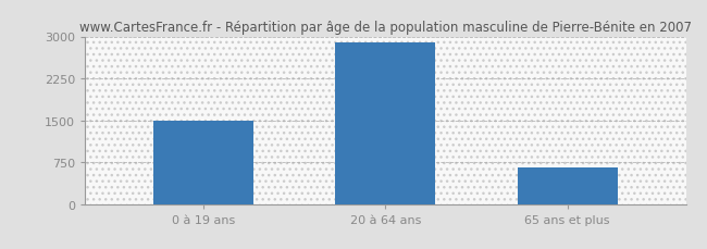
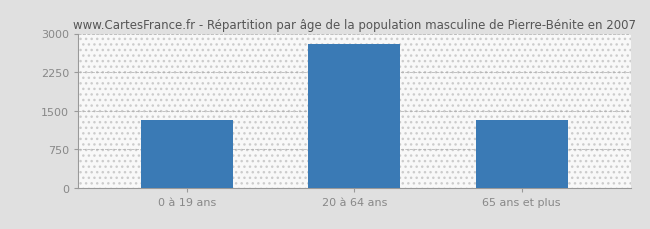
0 à 19 ans: 1500 -> 1320
20 à 64 ans: 2900 -> 2800
65 ans et plus: 650 -> 1320
